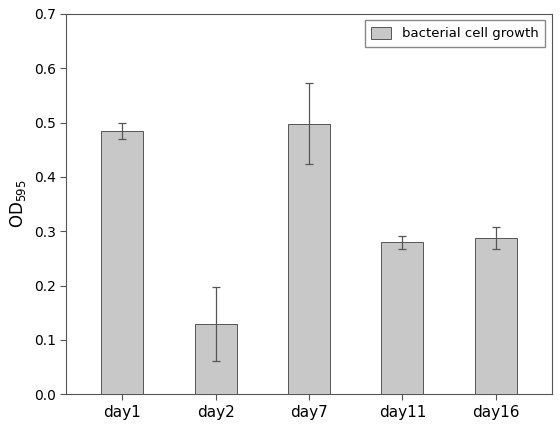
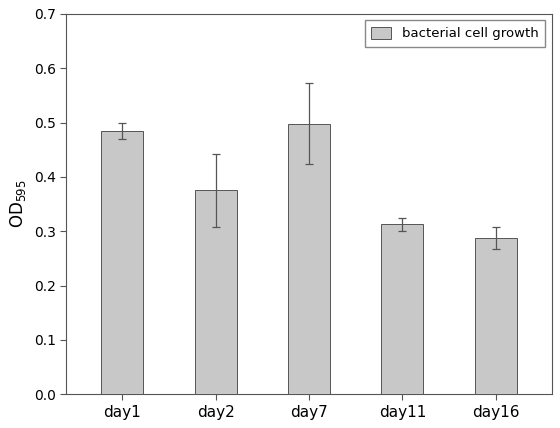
day2: 0.130 -> 0.375
day11: 0.280 -> 0.313
